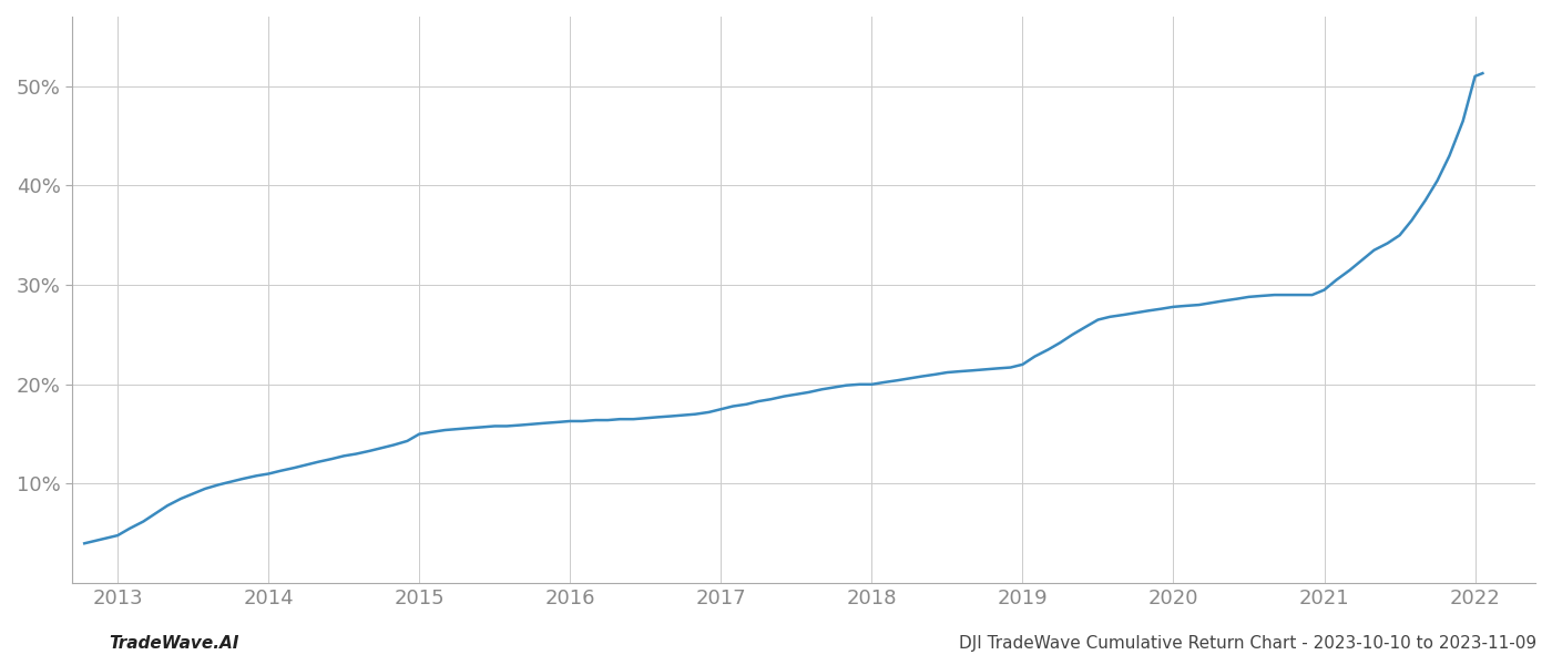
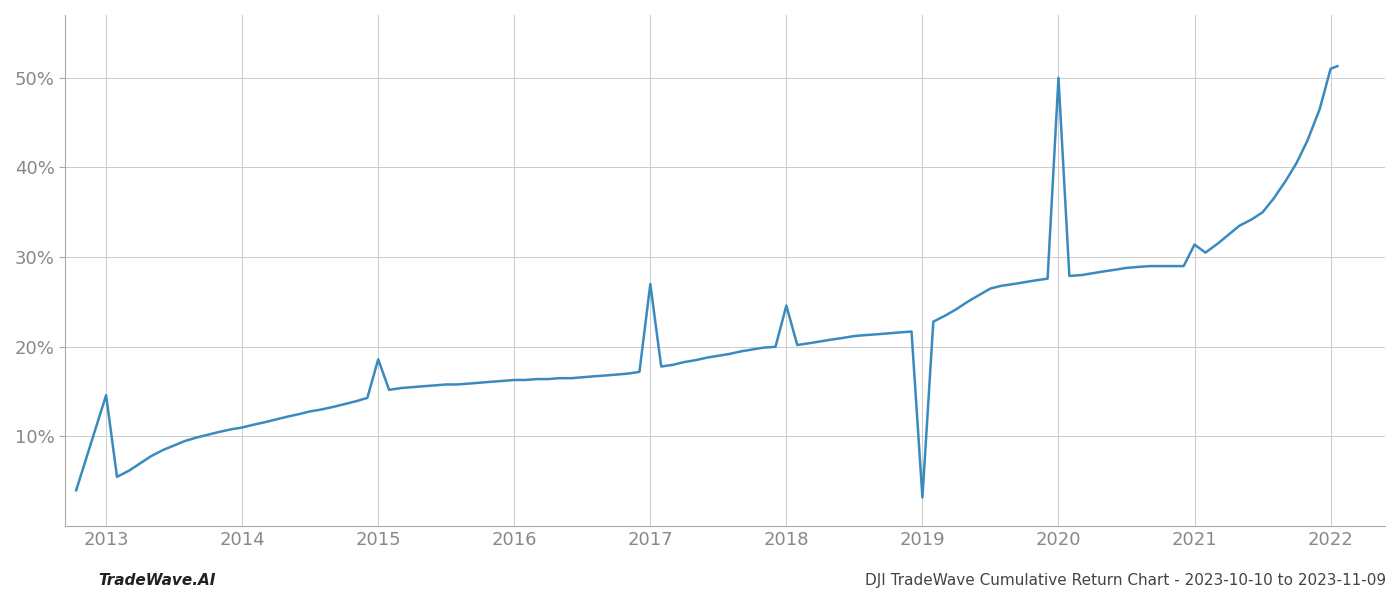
2013: 4.8% -> 14.6%
2015: 15.0% -> 18.6%
2017: 17.5% -> 27.0%
2018: 20.0% -> 24.6%
2019: 22.0% -> 3.2%
2020: 27.8% -> 50.0%
2021: 29.5% -> 31.4%
